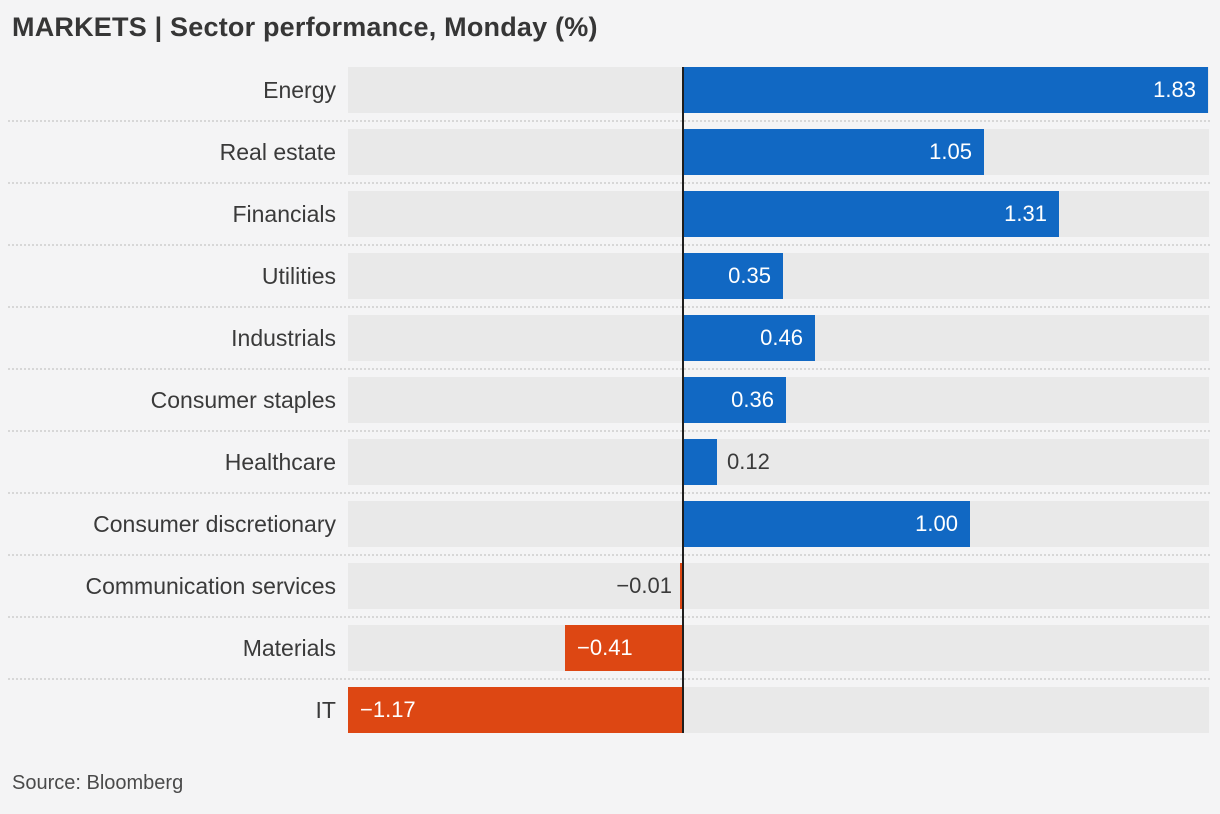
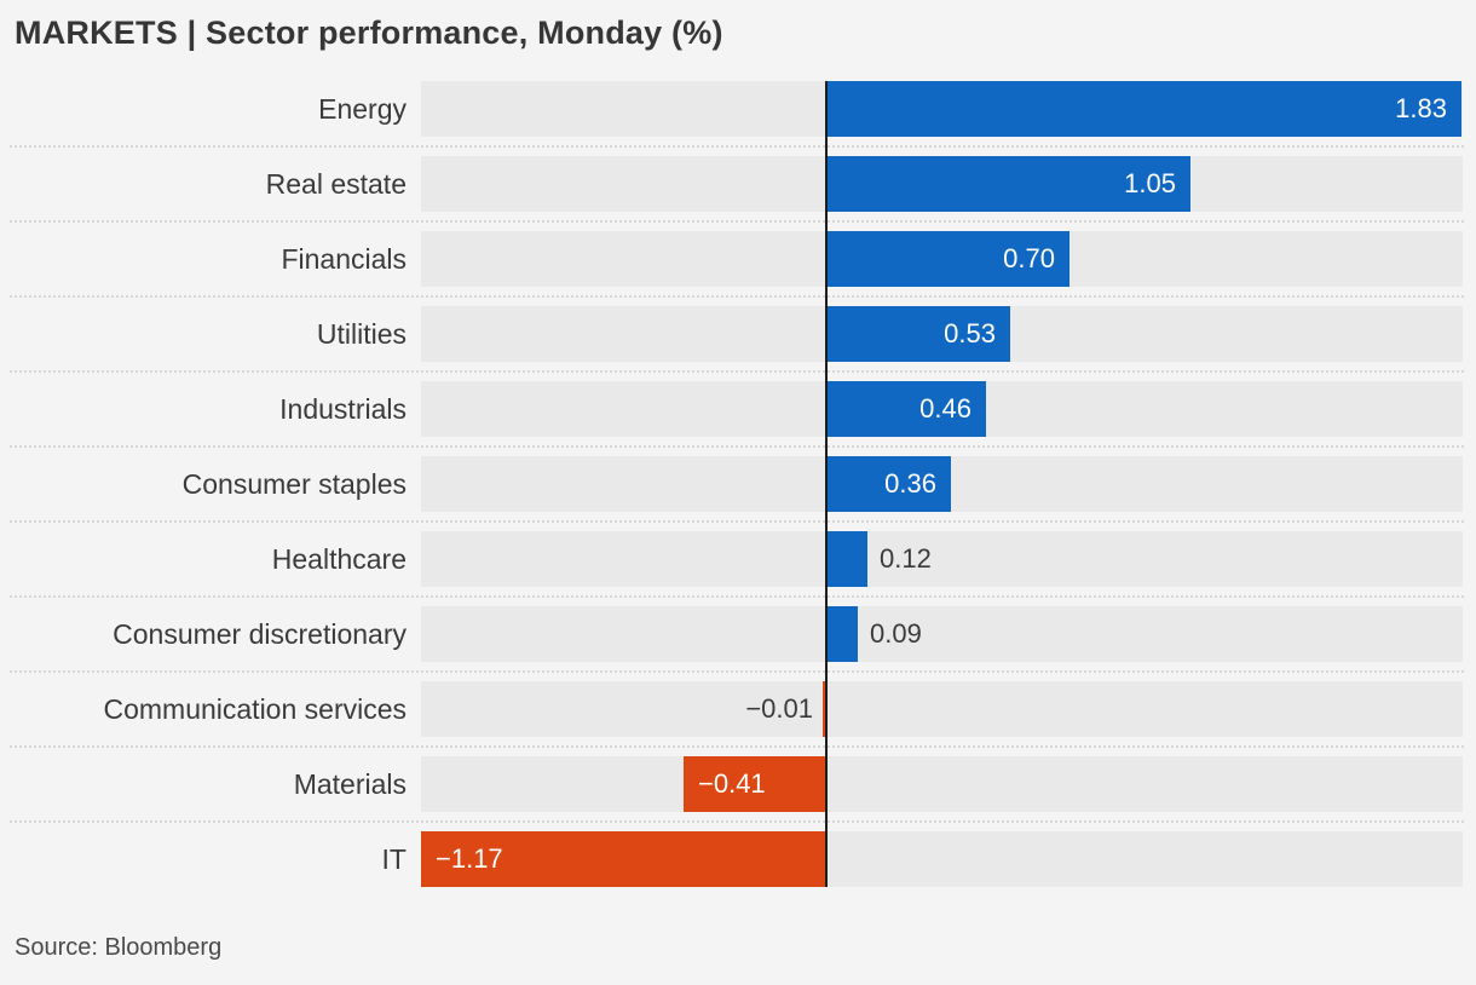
Financials: 1.31 -> 0.70
Utilities: 0.35 -> 0.53
Consumer discretionary: 1.00 -> 0.09
